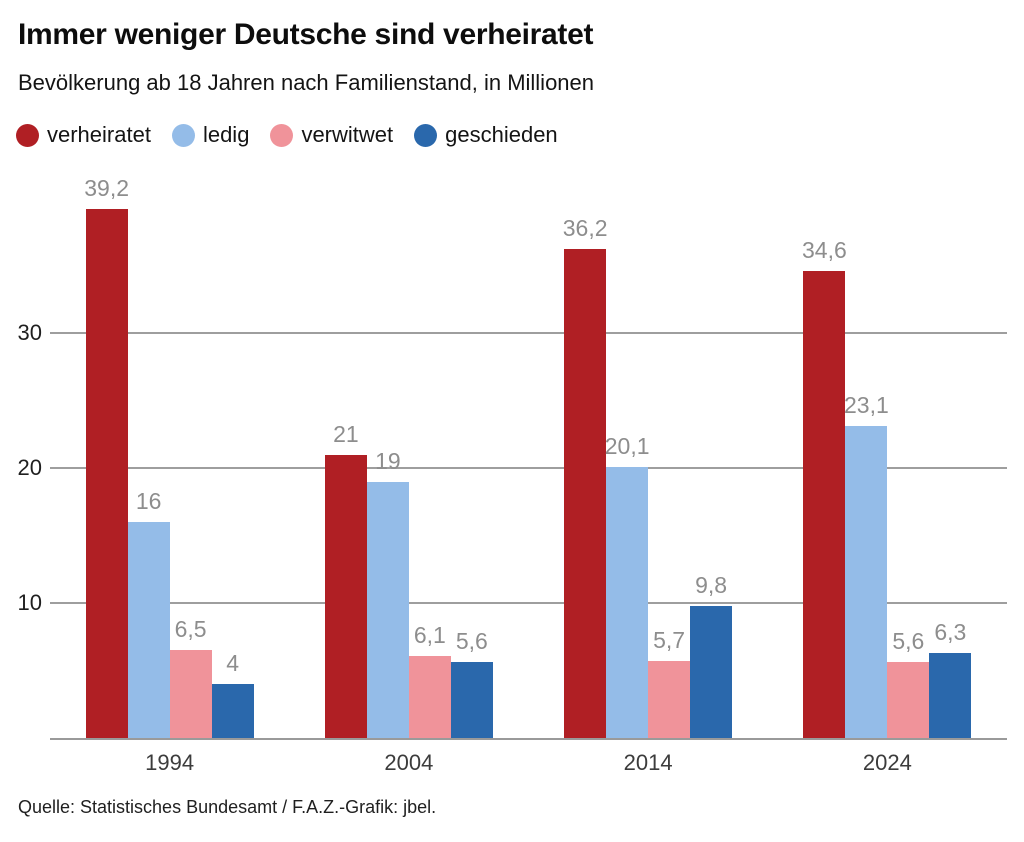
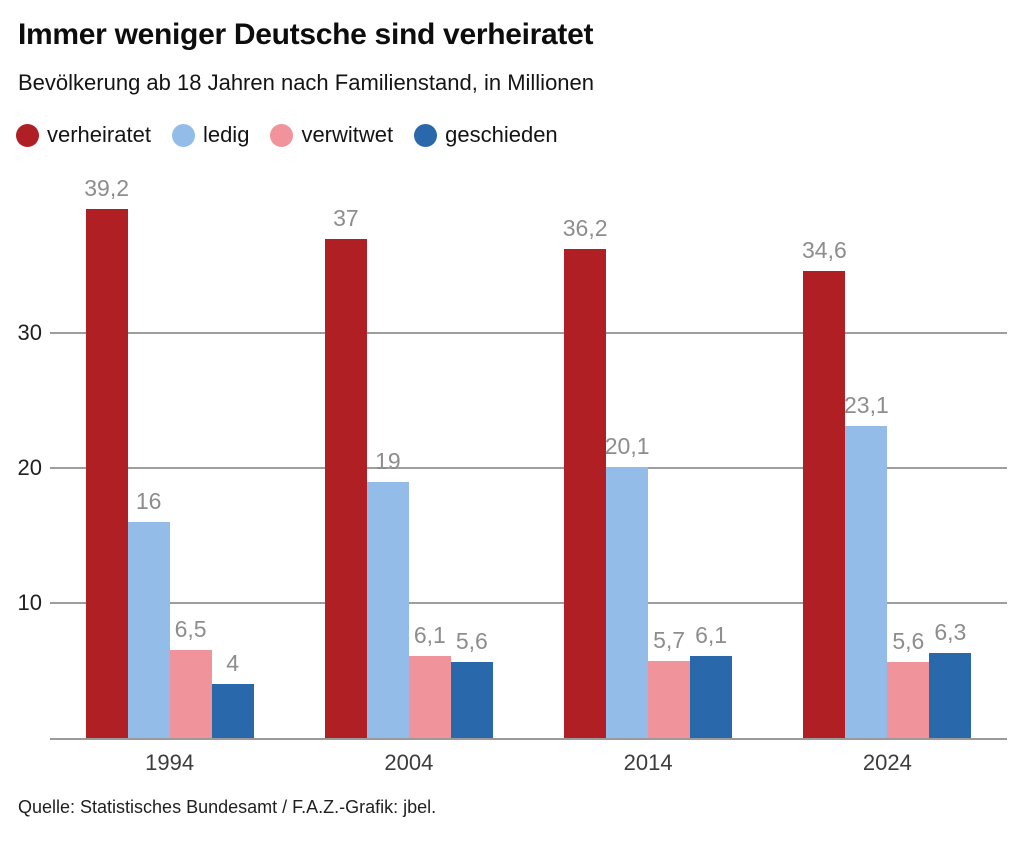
verheiratet/2004: 21 -> 37
geschieden/2014: 9,8 -> 6,1
